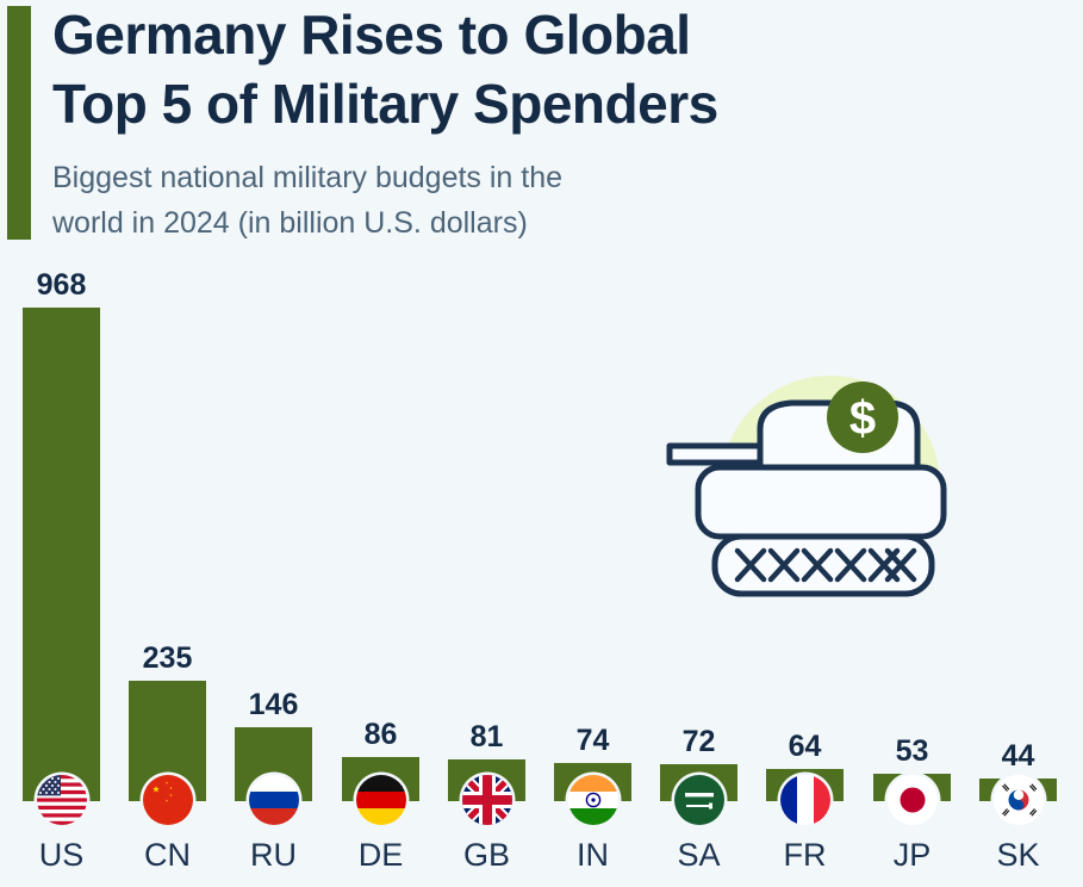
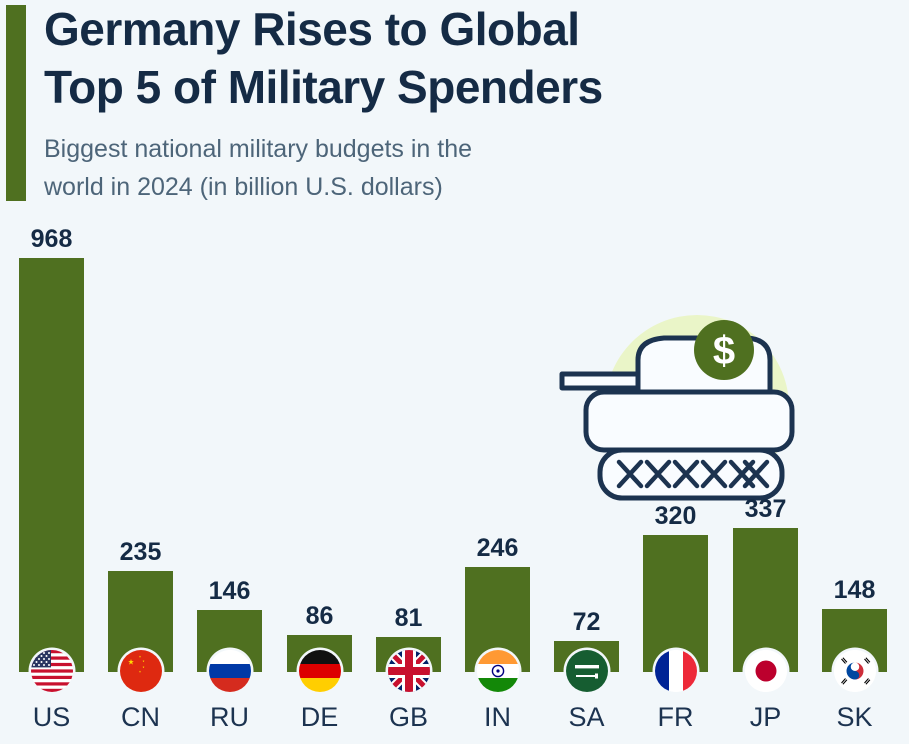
IN: 74 -> 246
FR: 64 -> 320
JP: 53 -> 337
SK: 44 -> 148
